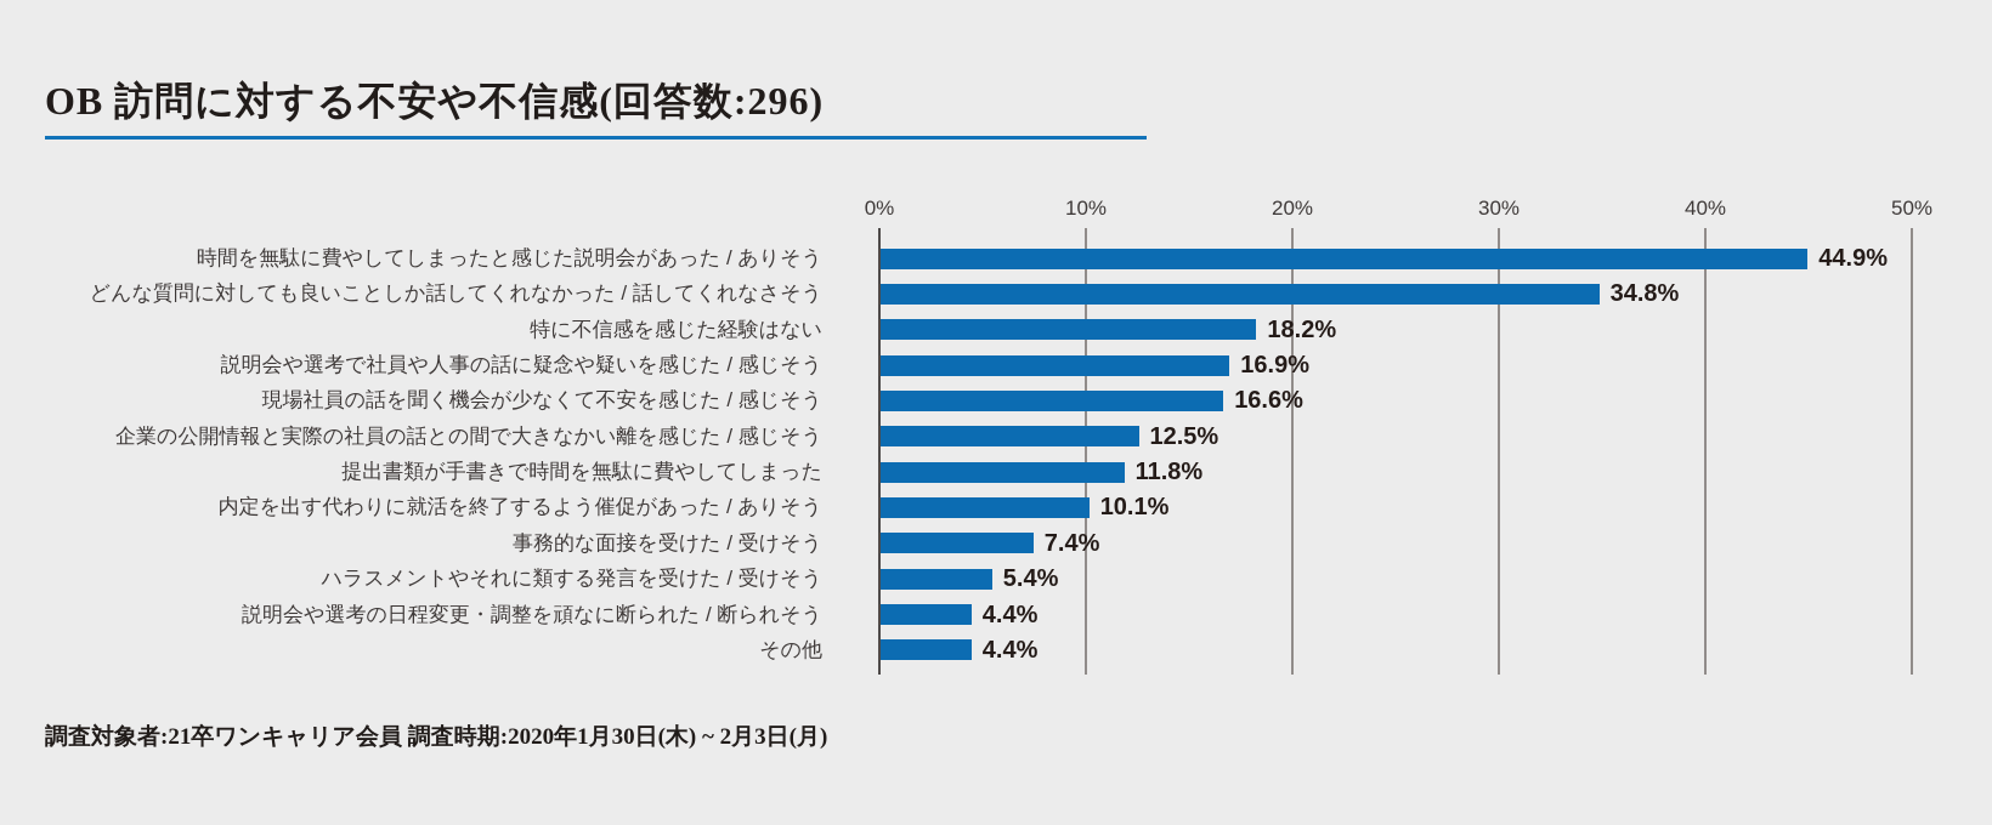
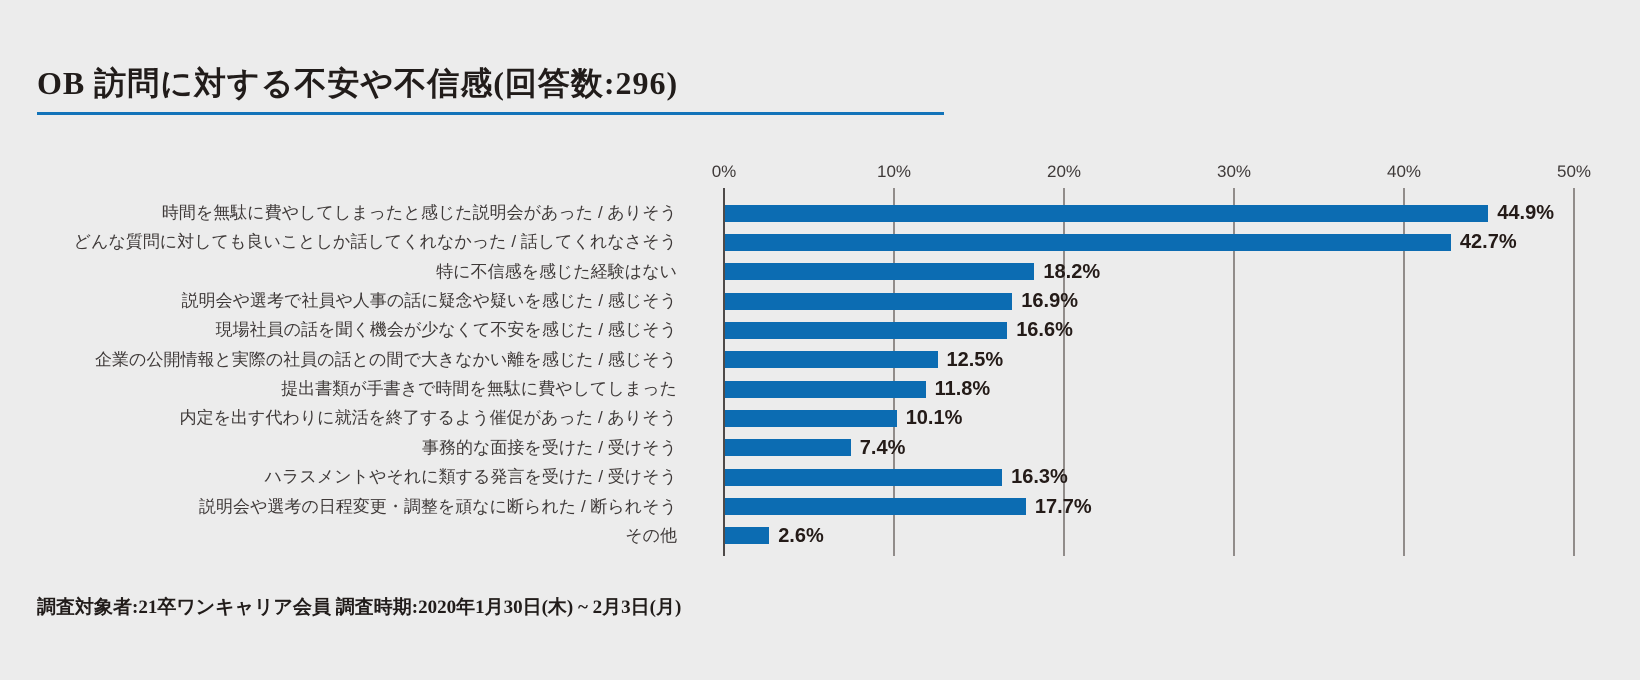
どんな質問に対しても良いことしか話してくれなかった / 話してくれなさそう: 34.8% -> 42.7%
ハラスメントやそれに類する発言を受けた / 受けそう: 5.4% -> 16.3%
説明会や選考の日程変更・調整を頑なに断られた / 断られそう: 4.4% -> 17.7%
その他: 4.4% -> 2.6%
